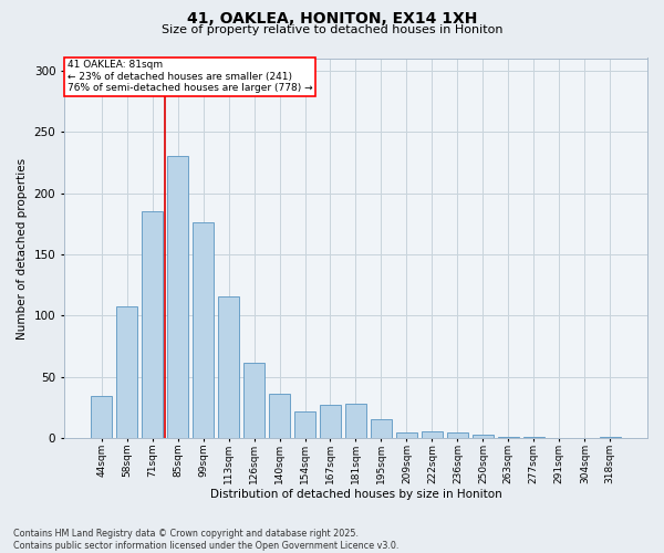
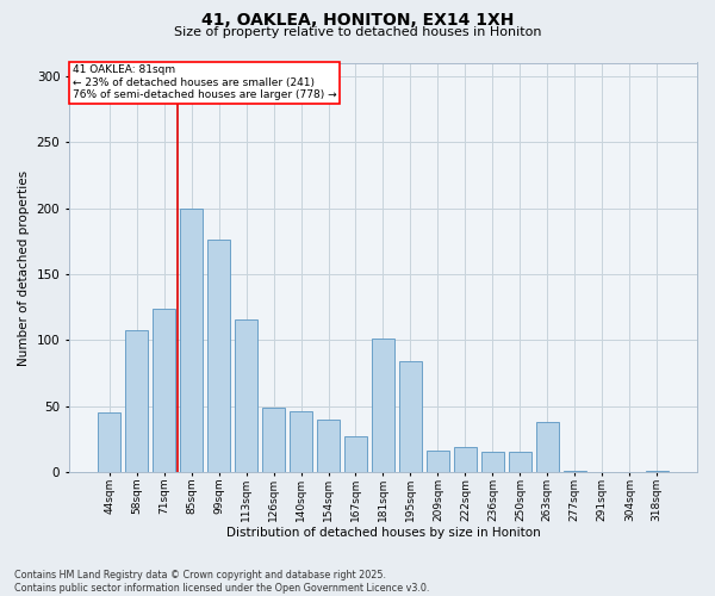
44sqm: 35 -> 45
71sqm: 185 -> 124
85sqm: 230 -> 200
126sqm: 62 -> 49
140sqm: 36 -> 46
154sqm: 22 -> 40
181sqm: 28 -> 101
195sqm: 16 -> 84
209sqm: 5 -> 17
222sqm: 6 -> 19
236sqm: 5 -> 16
250sqm: 3 -> 16
263sqm: 1 -> 38
